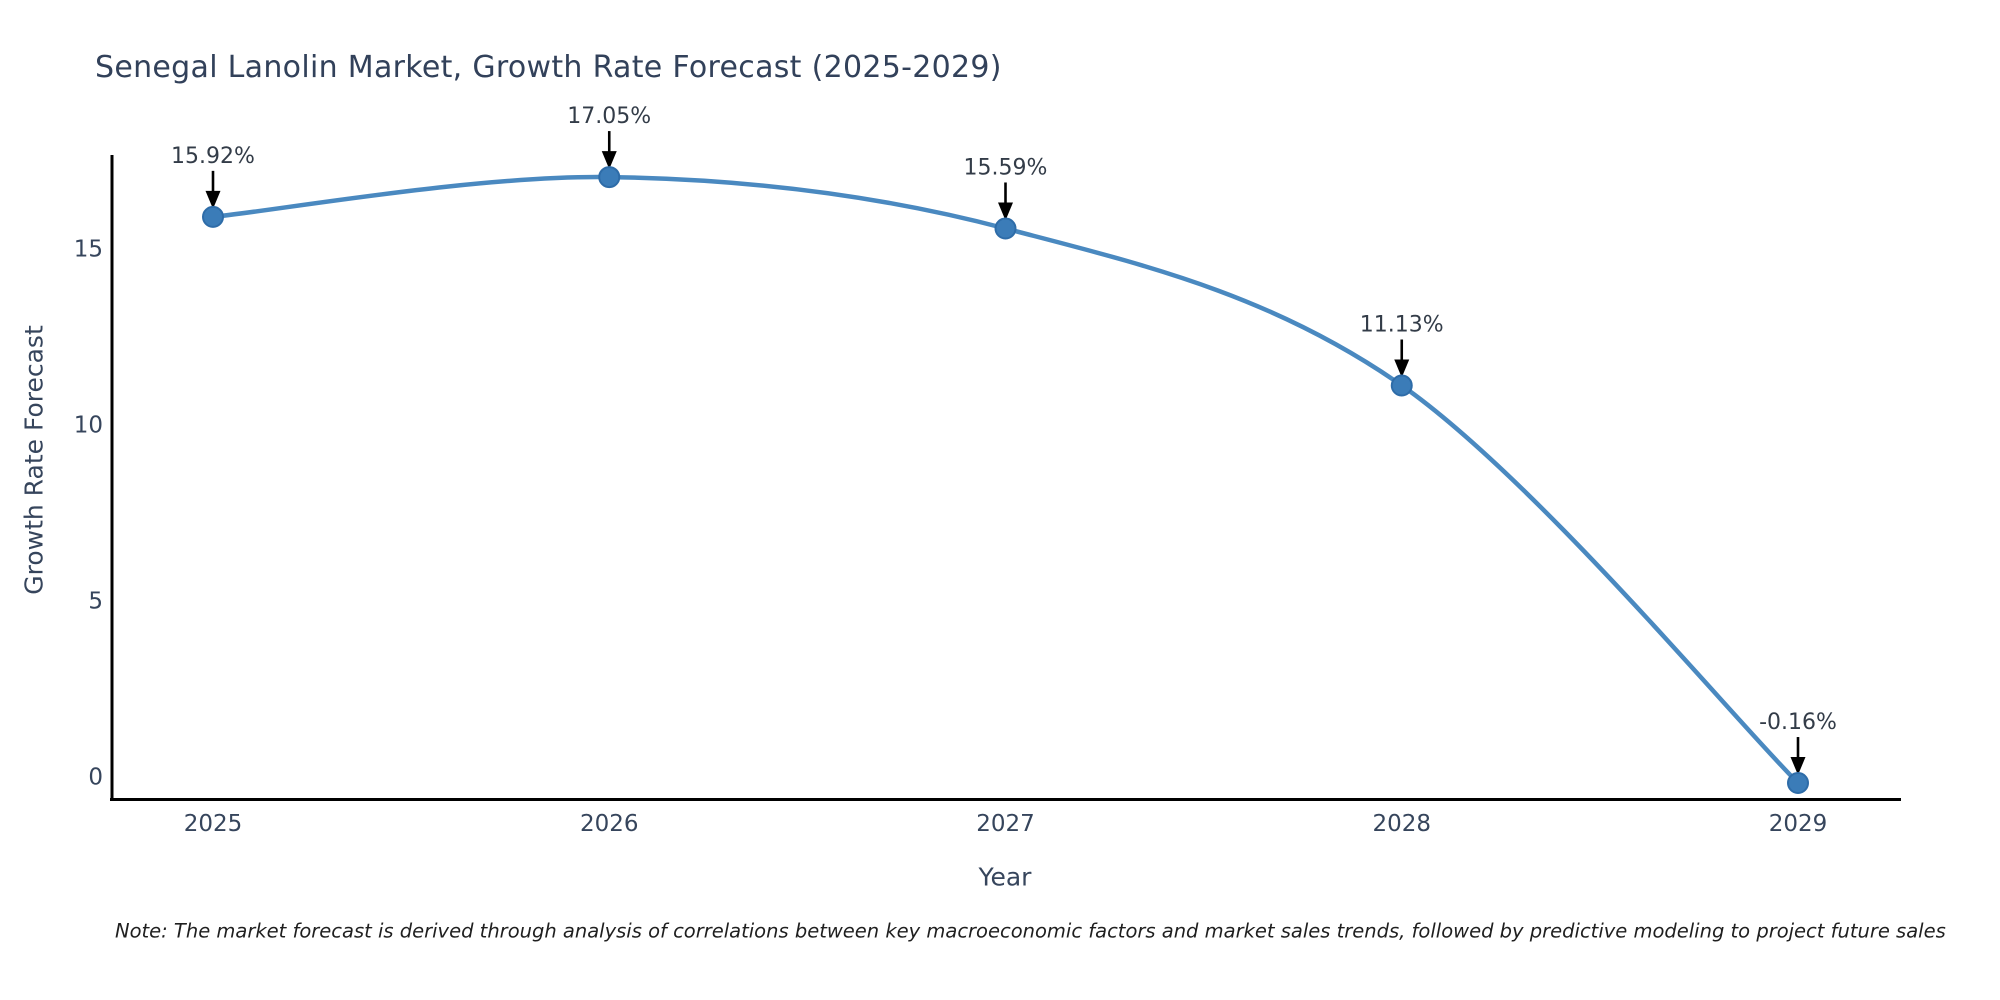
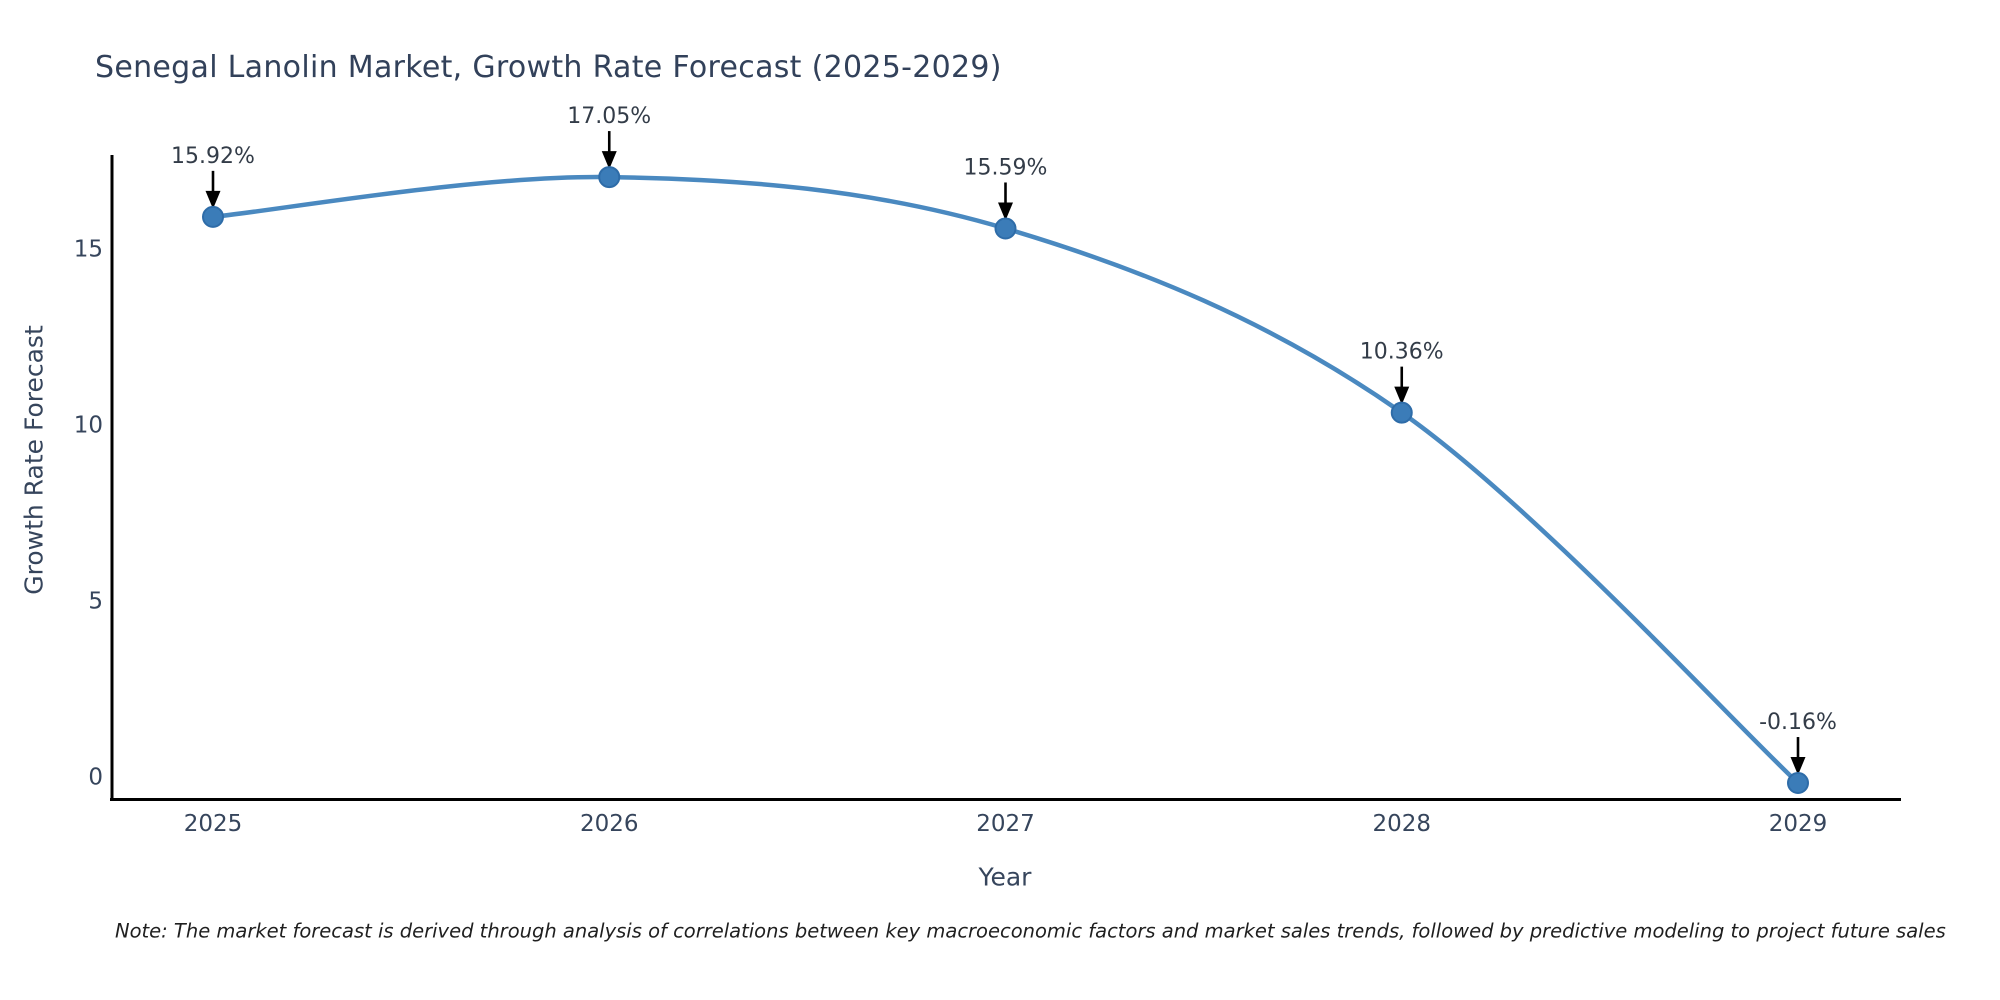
2028: 11.13% -> 10.36%
